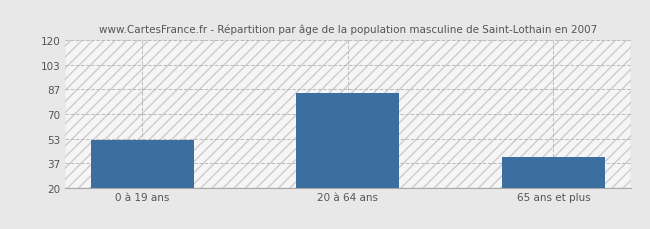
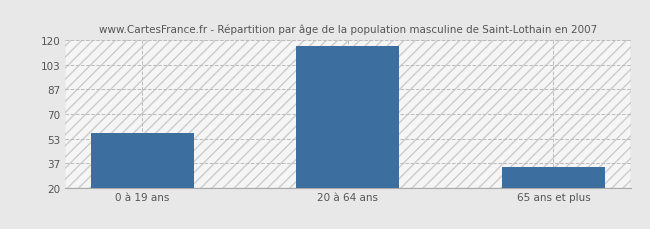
0 à 19 ans: 52 -> 57
20 à 64 ans: 84 -> 116
65 ans et plus: 41 -> 34
